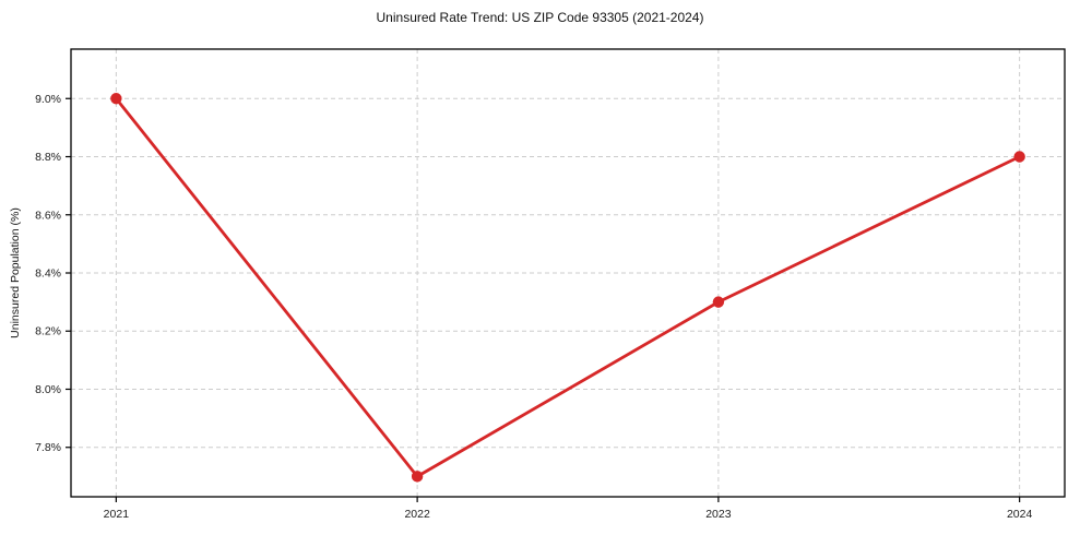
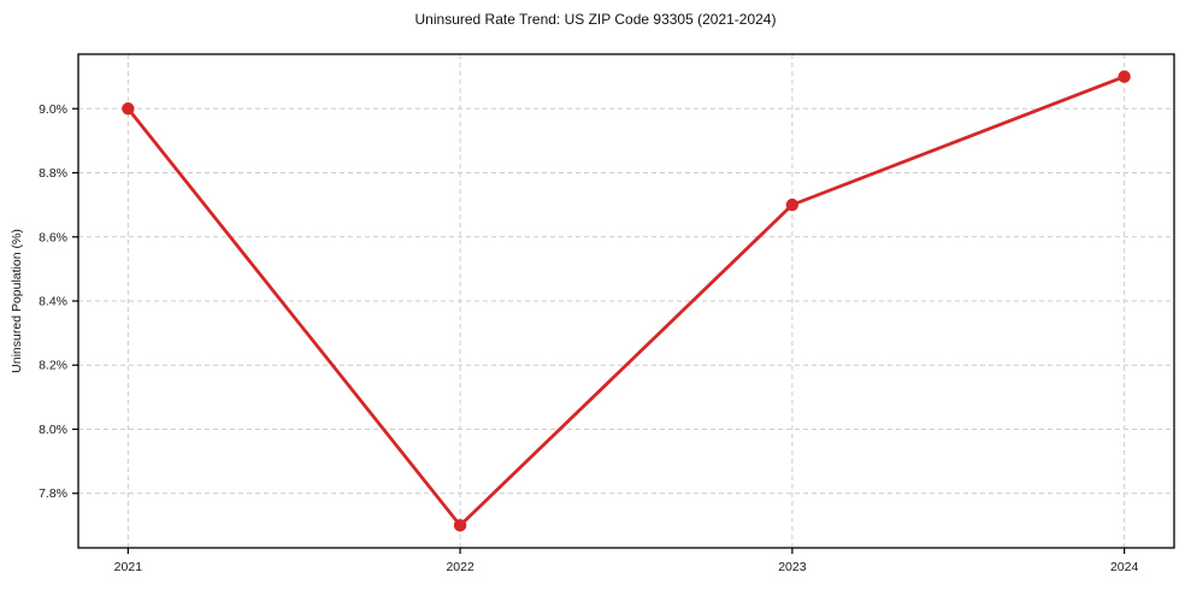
2023: 8.3% -> 8.7%
2024: 8.8% -> 9.1%
